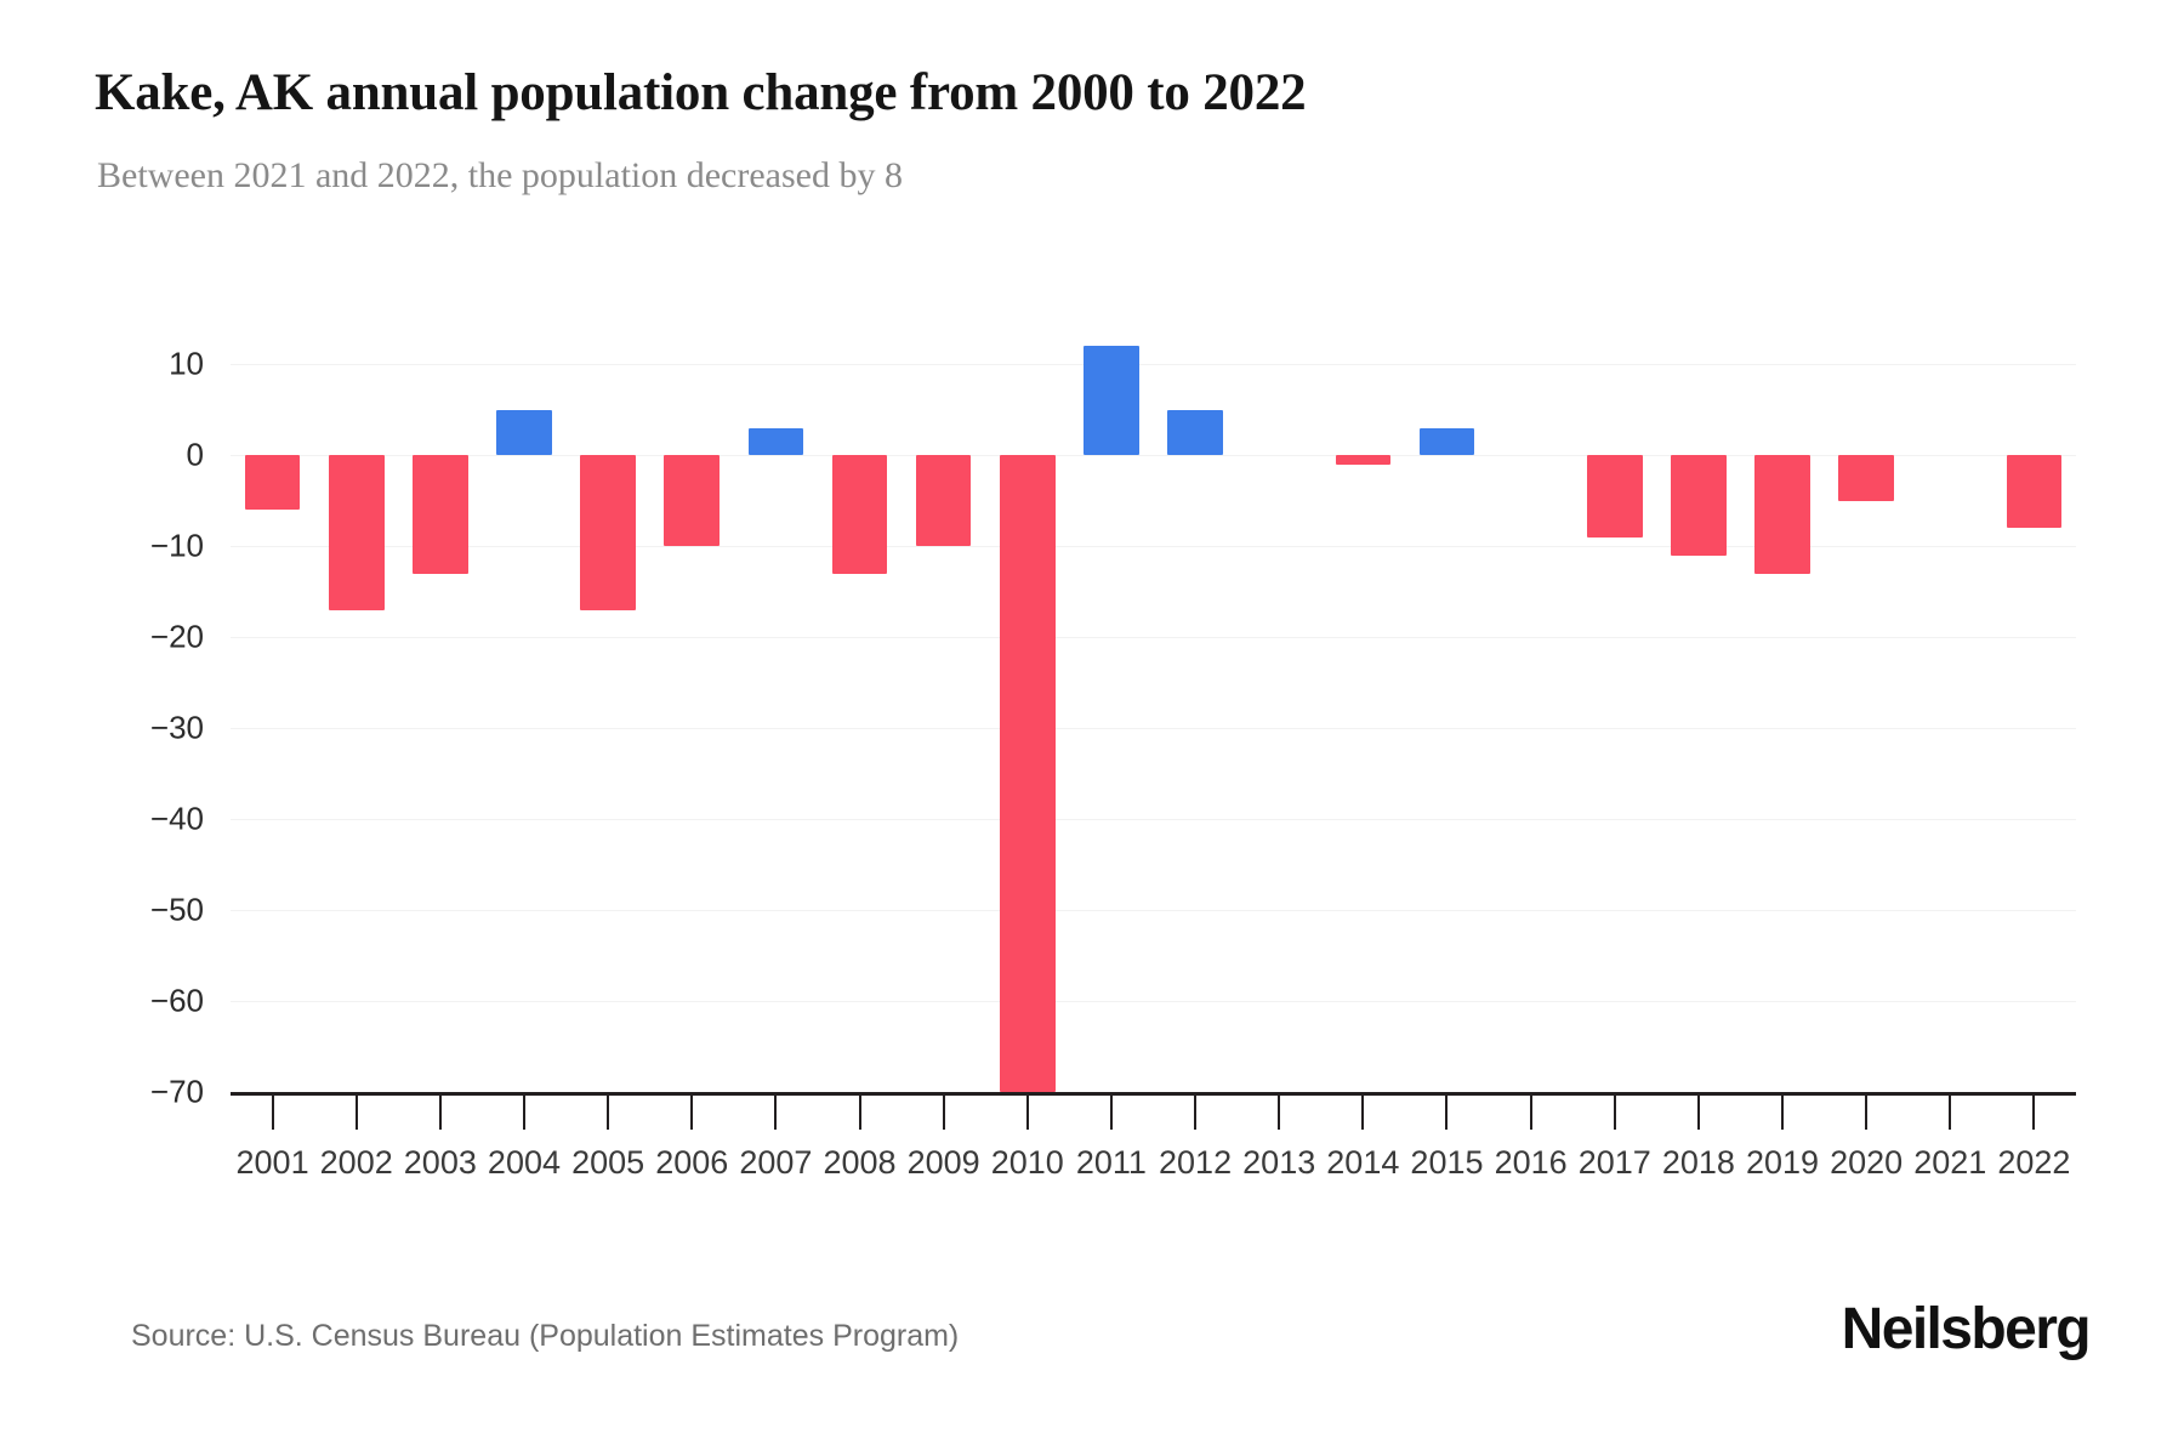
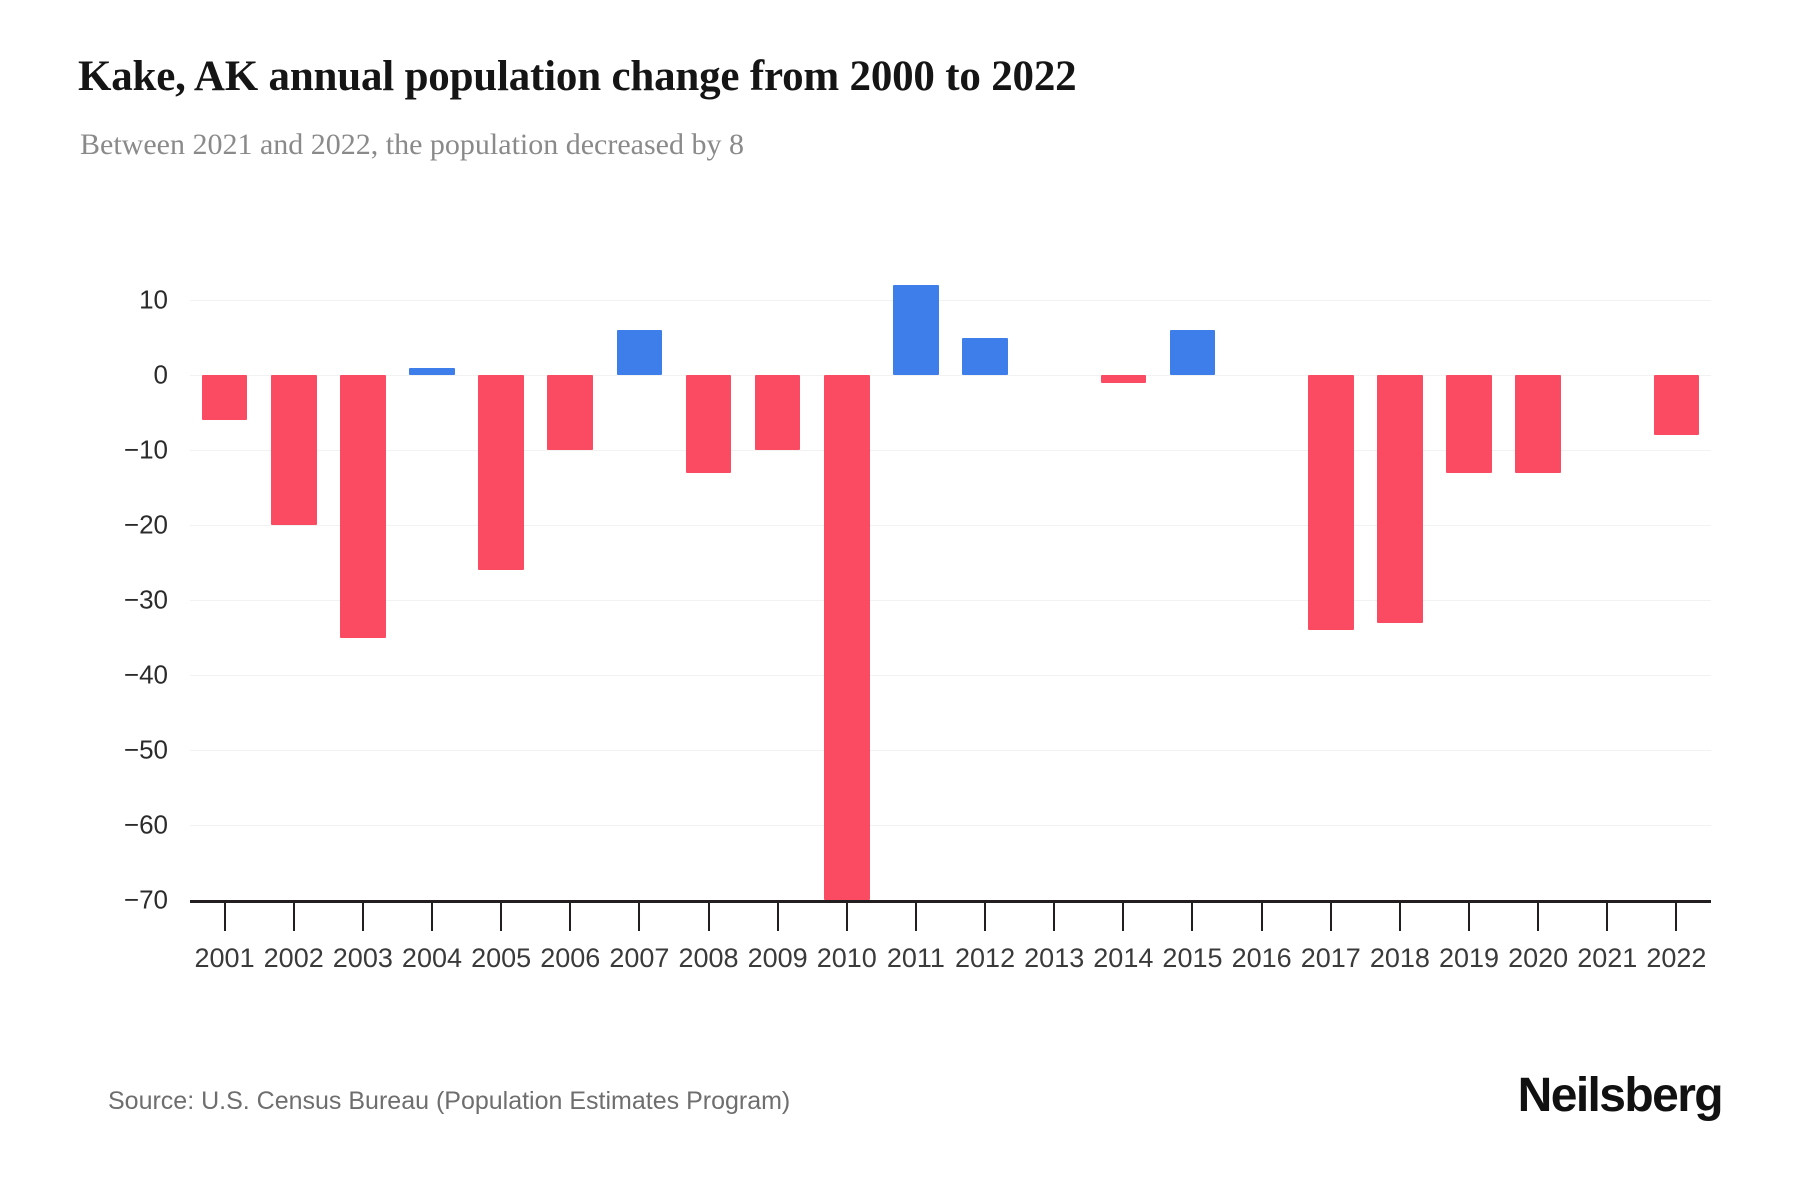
2002: -17 -> -20
2003: -13 -> -35
2004: 5 -> 1
2005: -17 -> -26
2007: 3 -> 6
2015: 3 -> 6
2017: -9 -> -34
2018: -11 -> -33
2020: -5 -> -13
